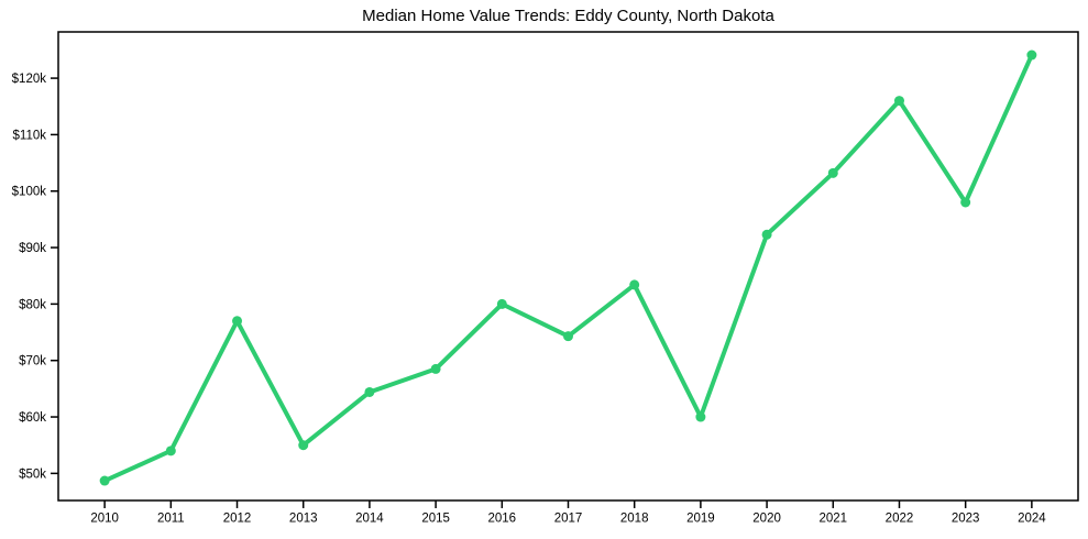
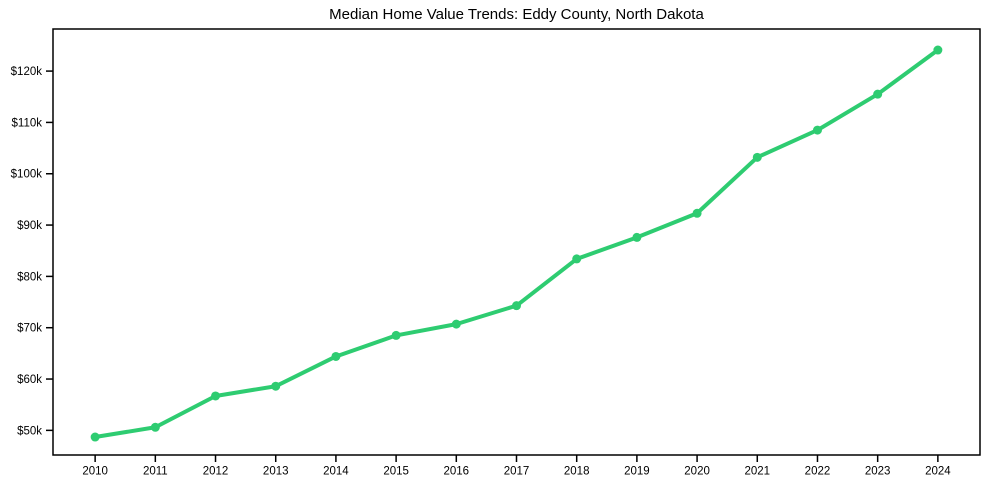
2011: $54k -> $51k
2012: $77k -> $57k
2013: $55k -> $59k
2016: $80k -> $71k
2019: $60k -> $88k
2022: $116k -> $108k
2023: $98k -> $116k
